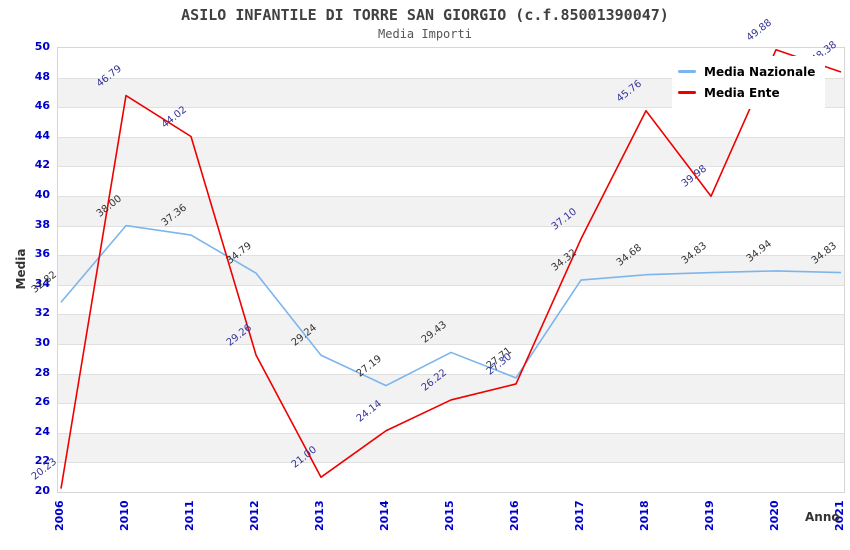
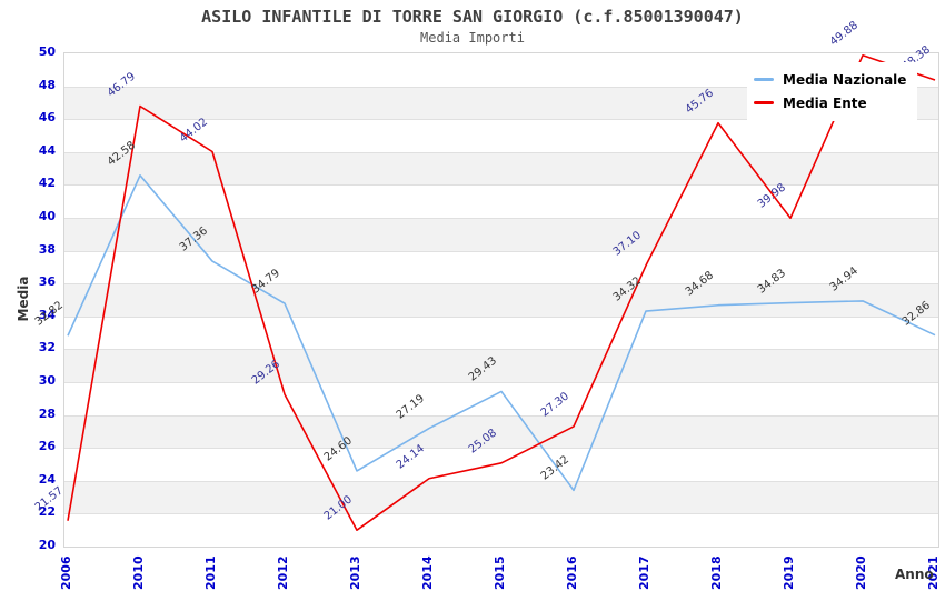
Media Ente/2006: 20.23 -> 21.57
Media Nazionale/2010: 38.00 -> 42.58
Media Nazionale/2013: 29.24 -> 24.60
Media Ente/2015: 26.22 -> 25.08
Media Nazionale/2016: 27.71 -> 23.42
Media Nazionale/2021: 34.83 -> 32.86
